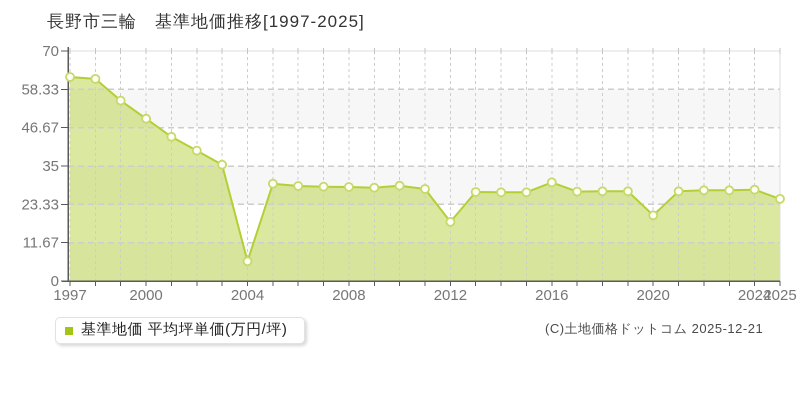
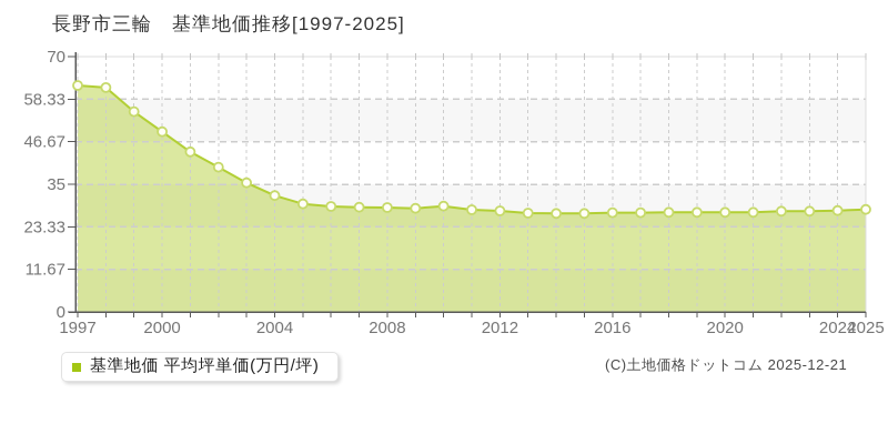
2004: 6 -> 32
2012: 18 -> 28
2016: 30 -> 27
2020: 20 -> 27
2025: 25 -> 28
